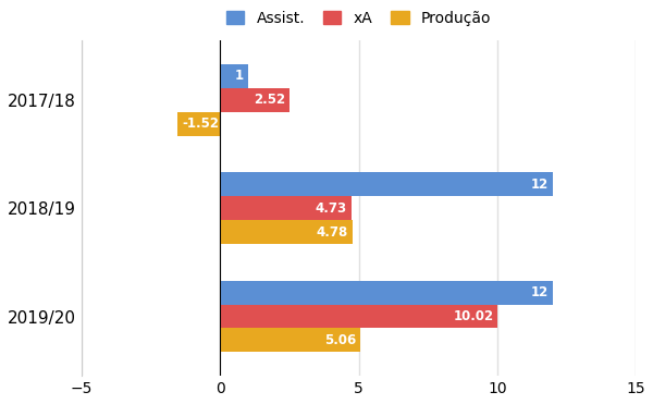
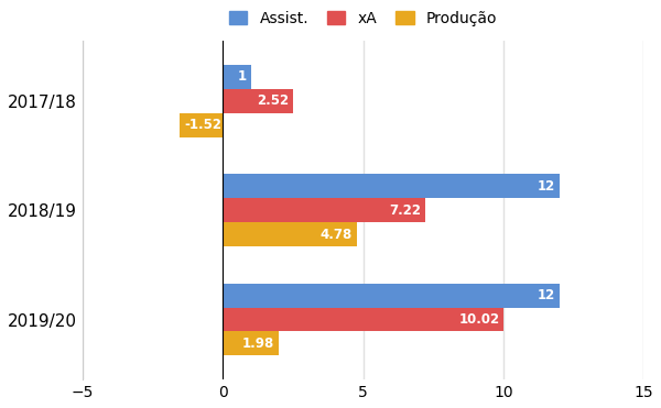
xA/2018/19: 4.73 -> 7.22
Produção/2019/20: 5.06 -> 1.98
